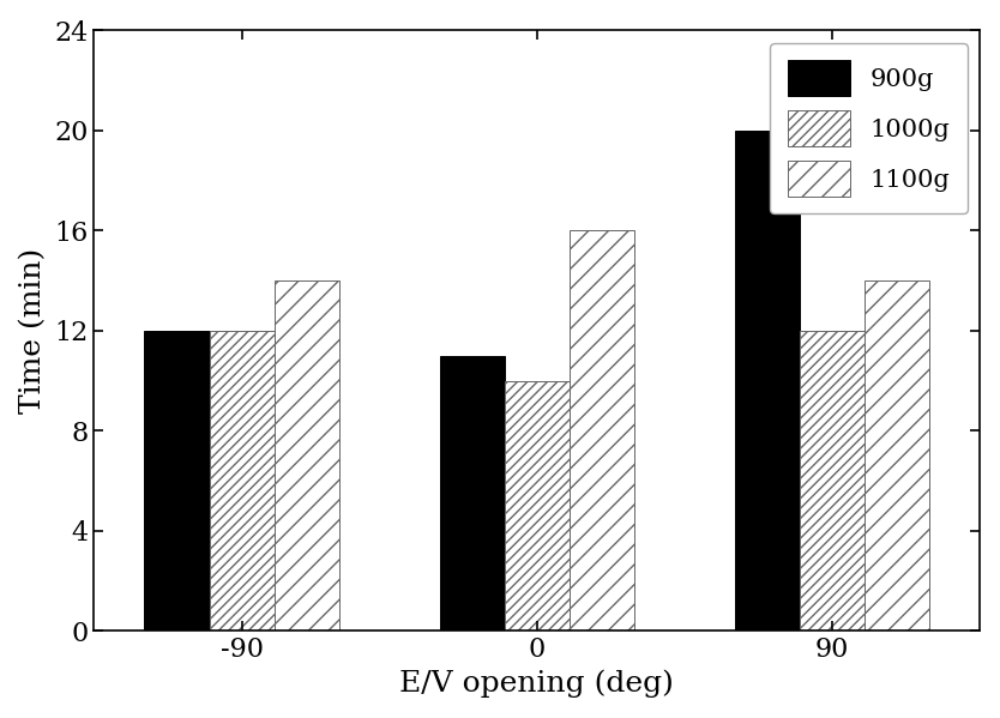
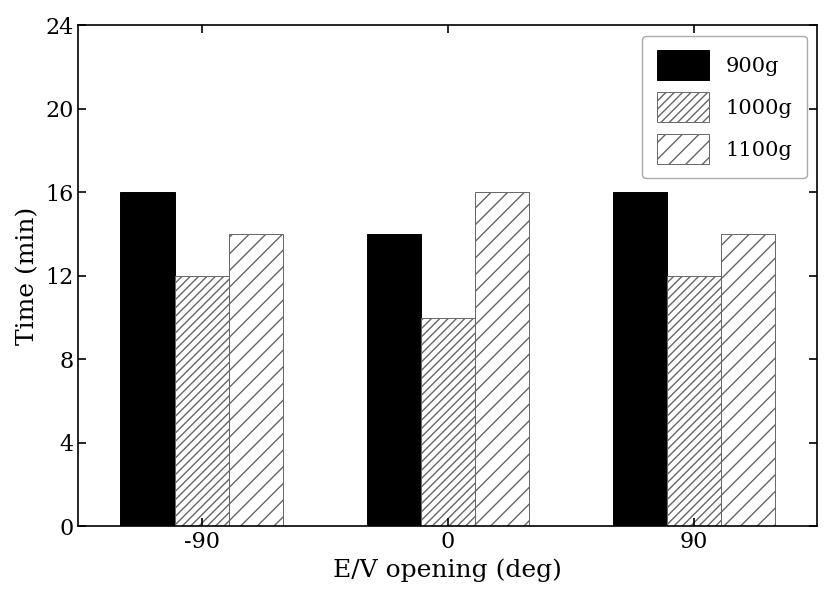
900g/-90: 12 -> 16
900g/0: 11 -> 14
900g/90: 20 -> 16
